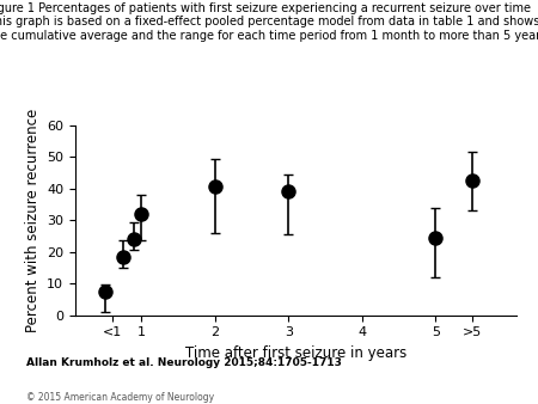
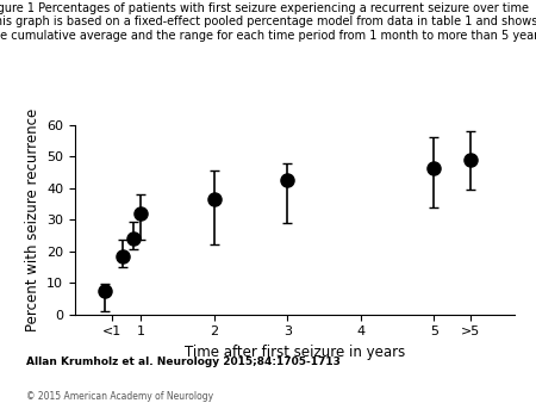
2: 40.5 -> 36.5
3: 39.0 -> 42.5
5: 24.5 -> 46.5
>5: 42.5 -> 49.0
